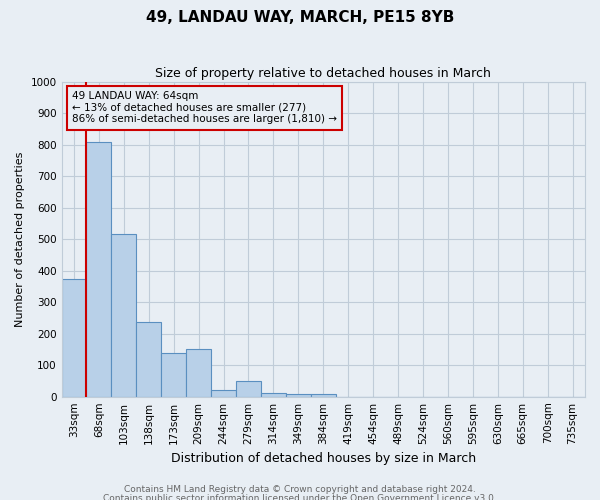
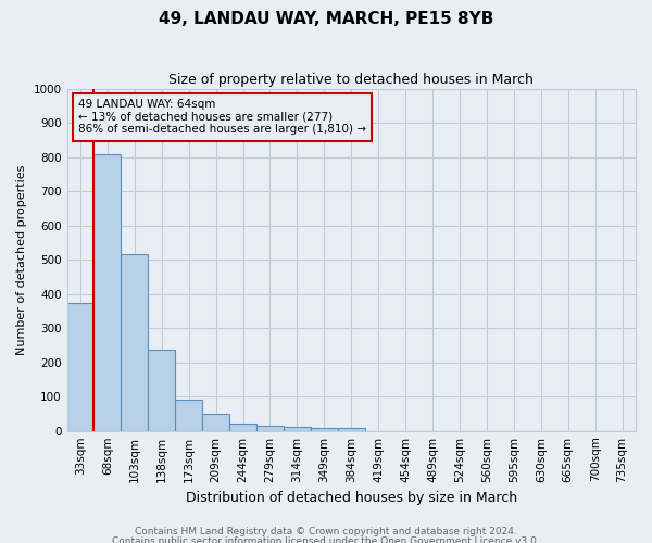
173sqm: 140 -> 92
209sqm: 150 -> 50
279sqm: 50 -> 15
